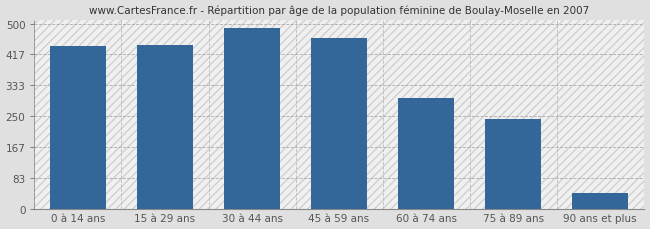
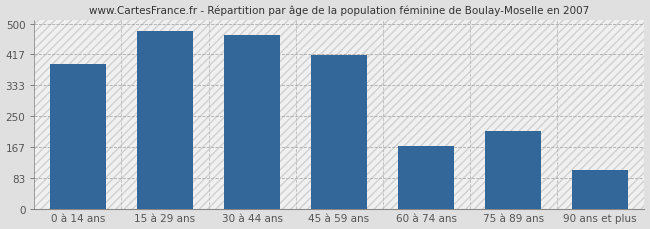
0 à 14 ans: 440 -> 390
15 à 29 ans: 442 -> 480
30 à 44 ans: 488 -> 470
45 à 59 ans: 462 -> 415
60 à 74 ans: 300 -> 170
75 à 89 ans: 243 -> 210
90 ans et plus: 42 -> 105
